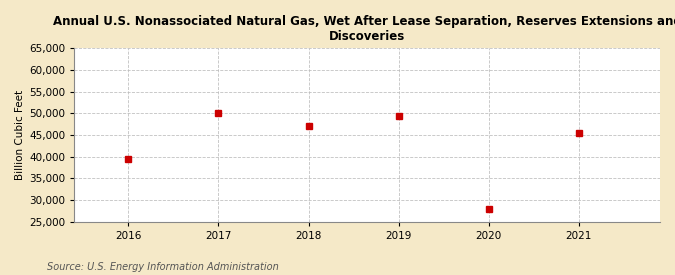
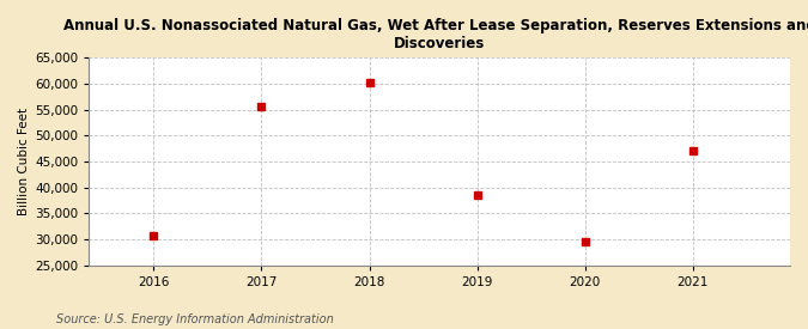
2016: 39,500 -> 30,700
2017: 50,000 -> 55,700
2018: 47,000 -> 60,300
2019: 49,500 -> 38,500
2020: 28,000 -> 29,500
2021: 45,500 -> 47,000
